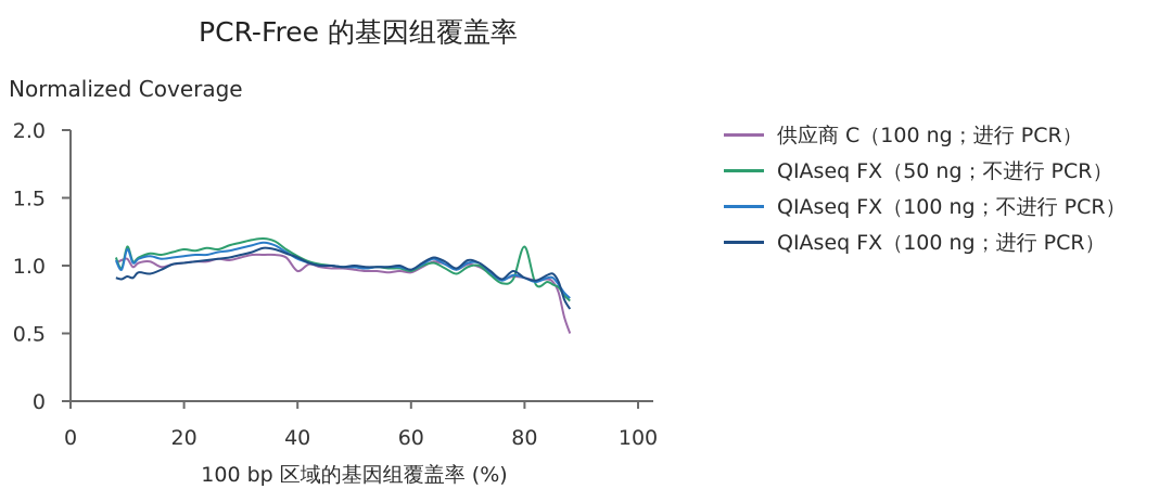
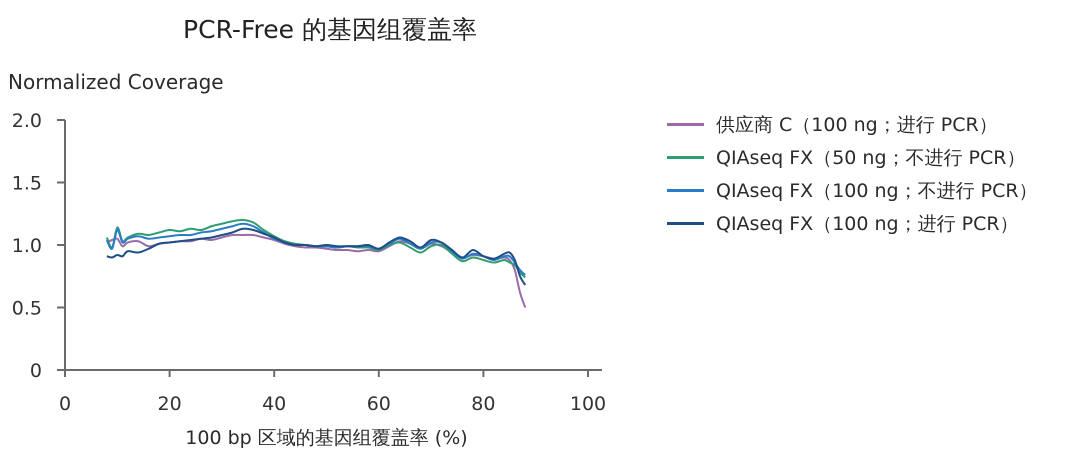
供应商 C（100 ng；进行 PCR）/40: 0.96 -> 1.04
QIAseq FX（50 ng；不进行 PCR）/80: 1.14 -> 0.88
